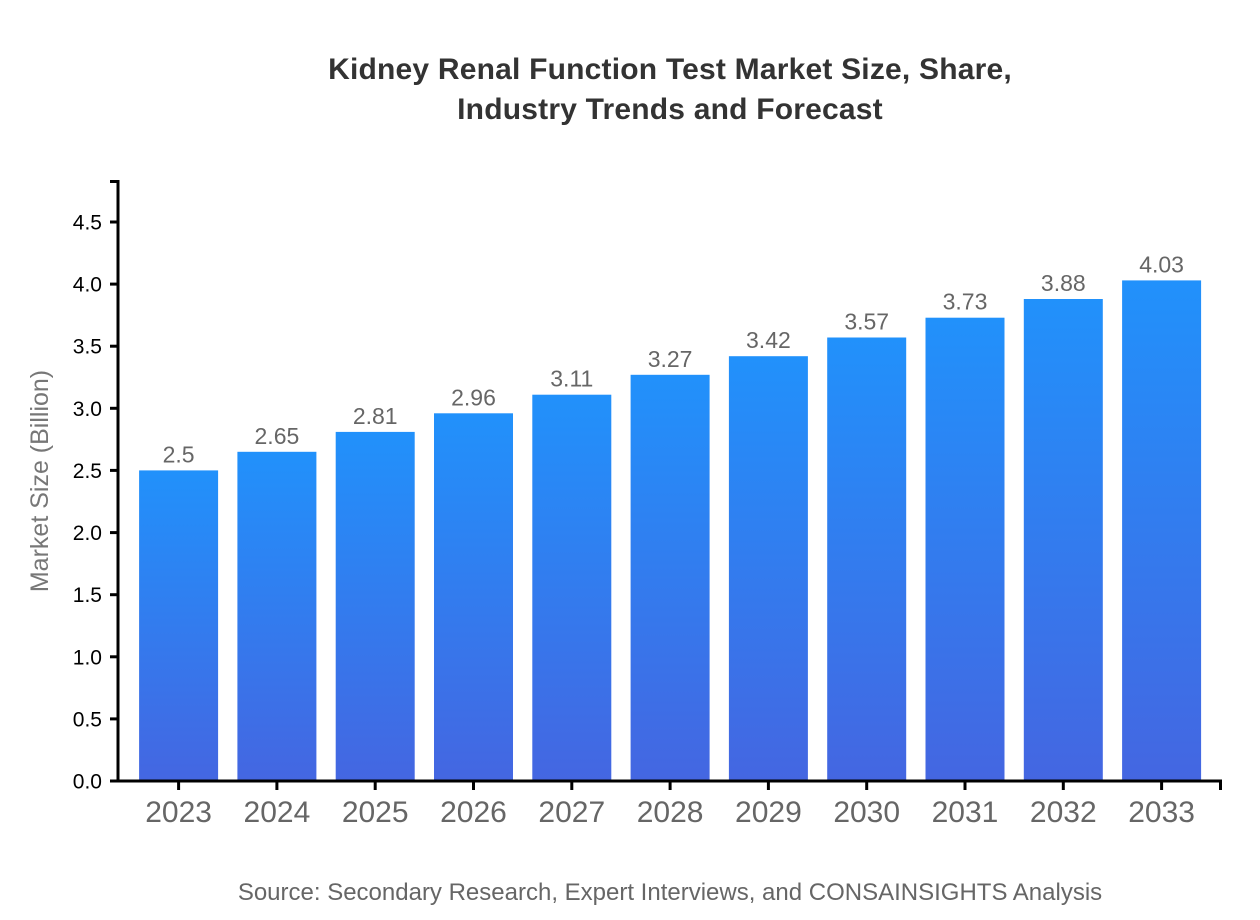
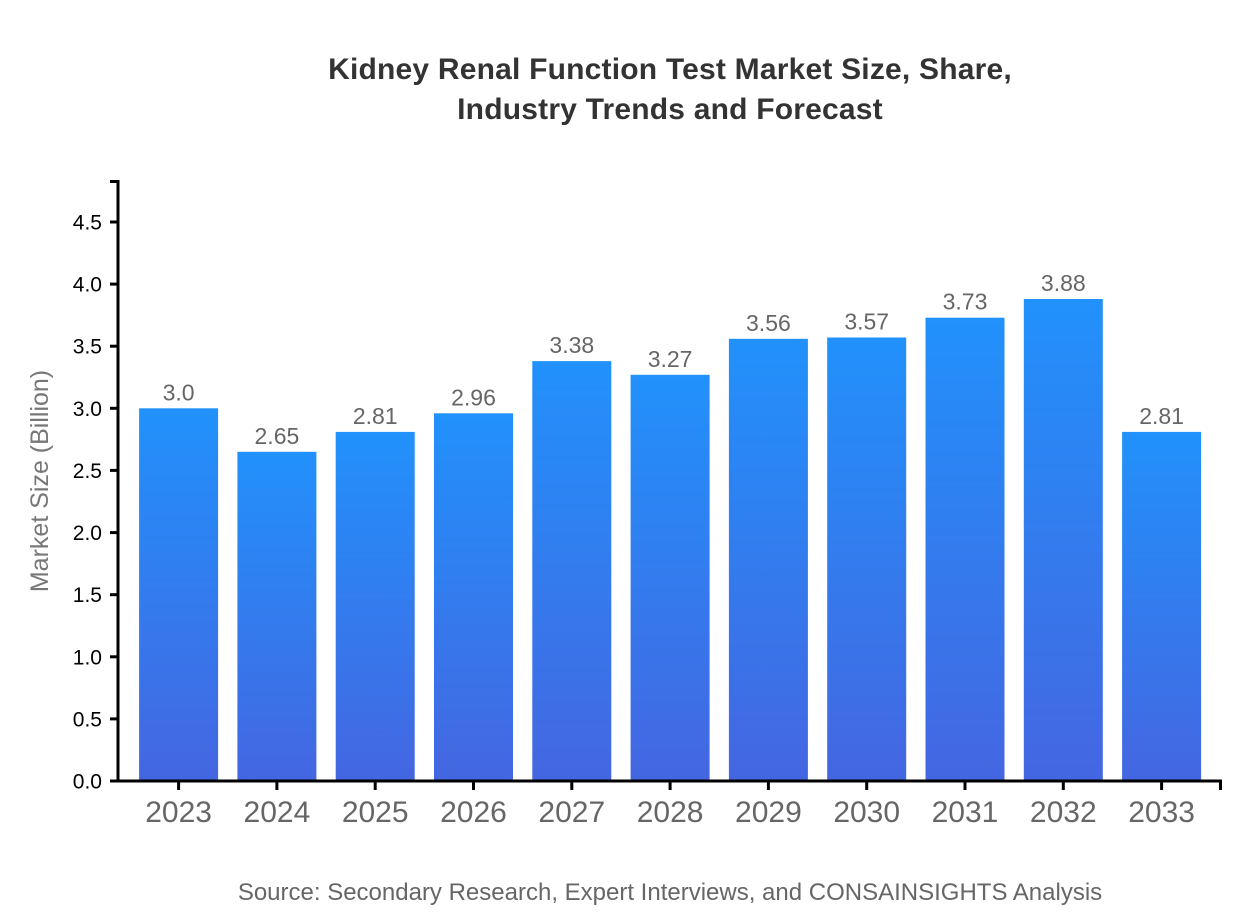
2023: 2.5 -> 3.0
2027: 3.11 -> 3.38
2029: 3.42 -> 3.56
2033: 4.03 -> 2.81
